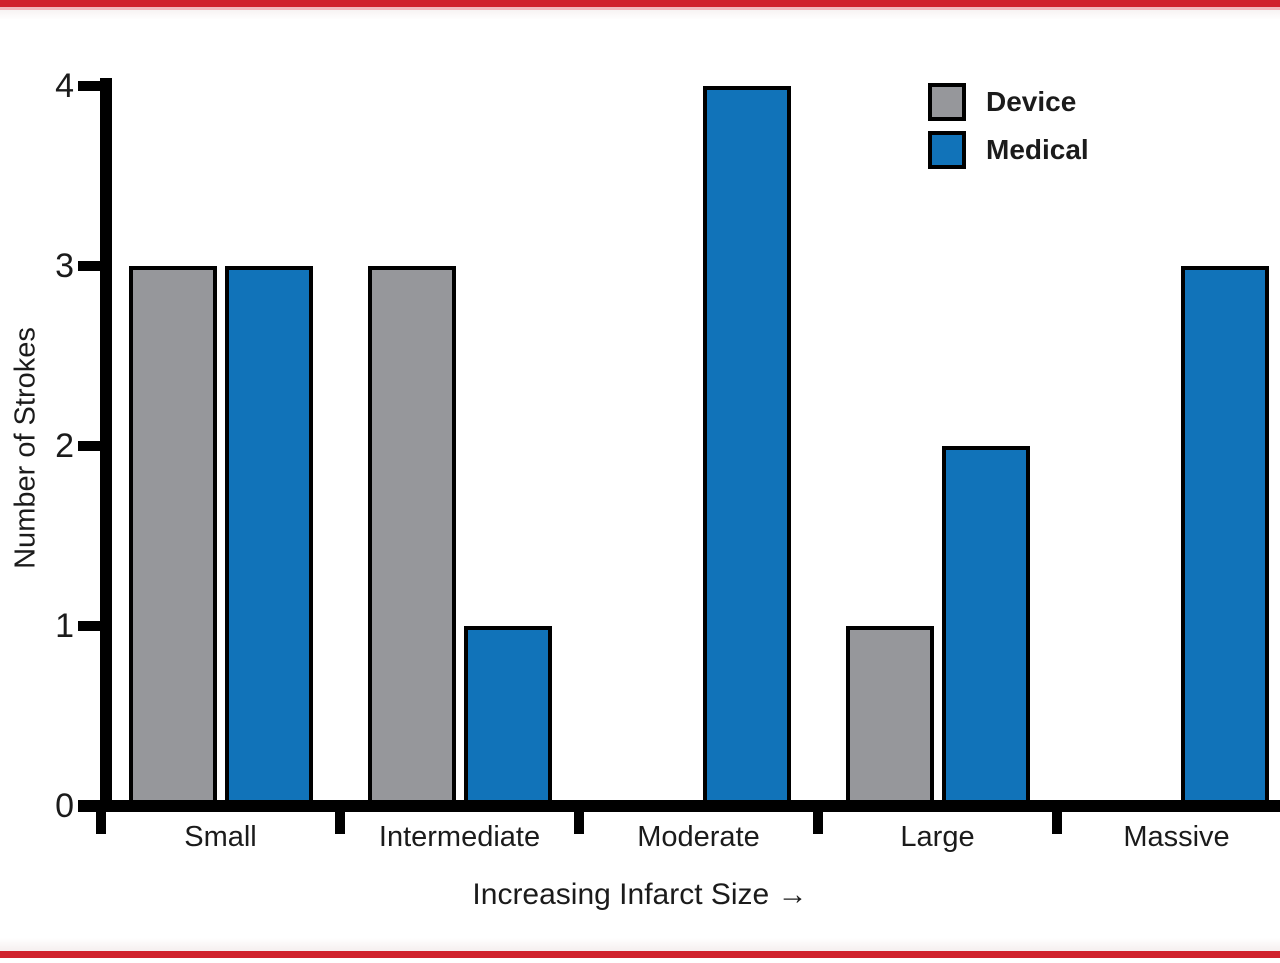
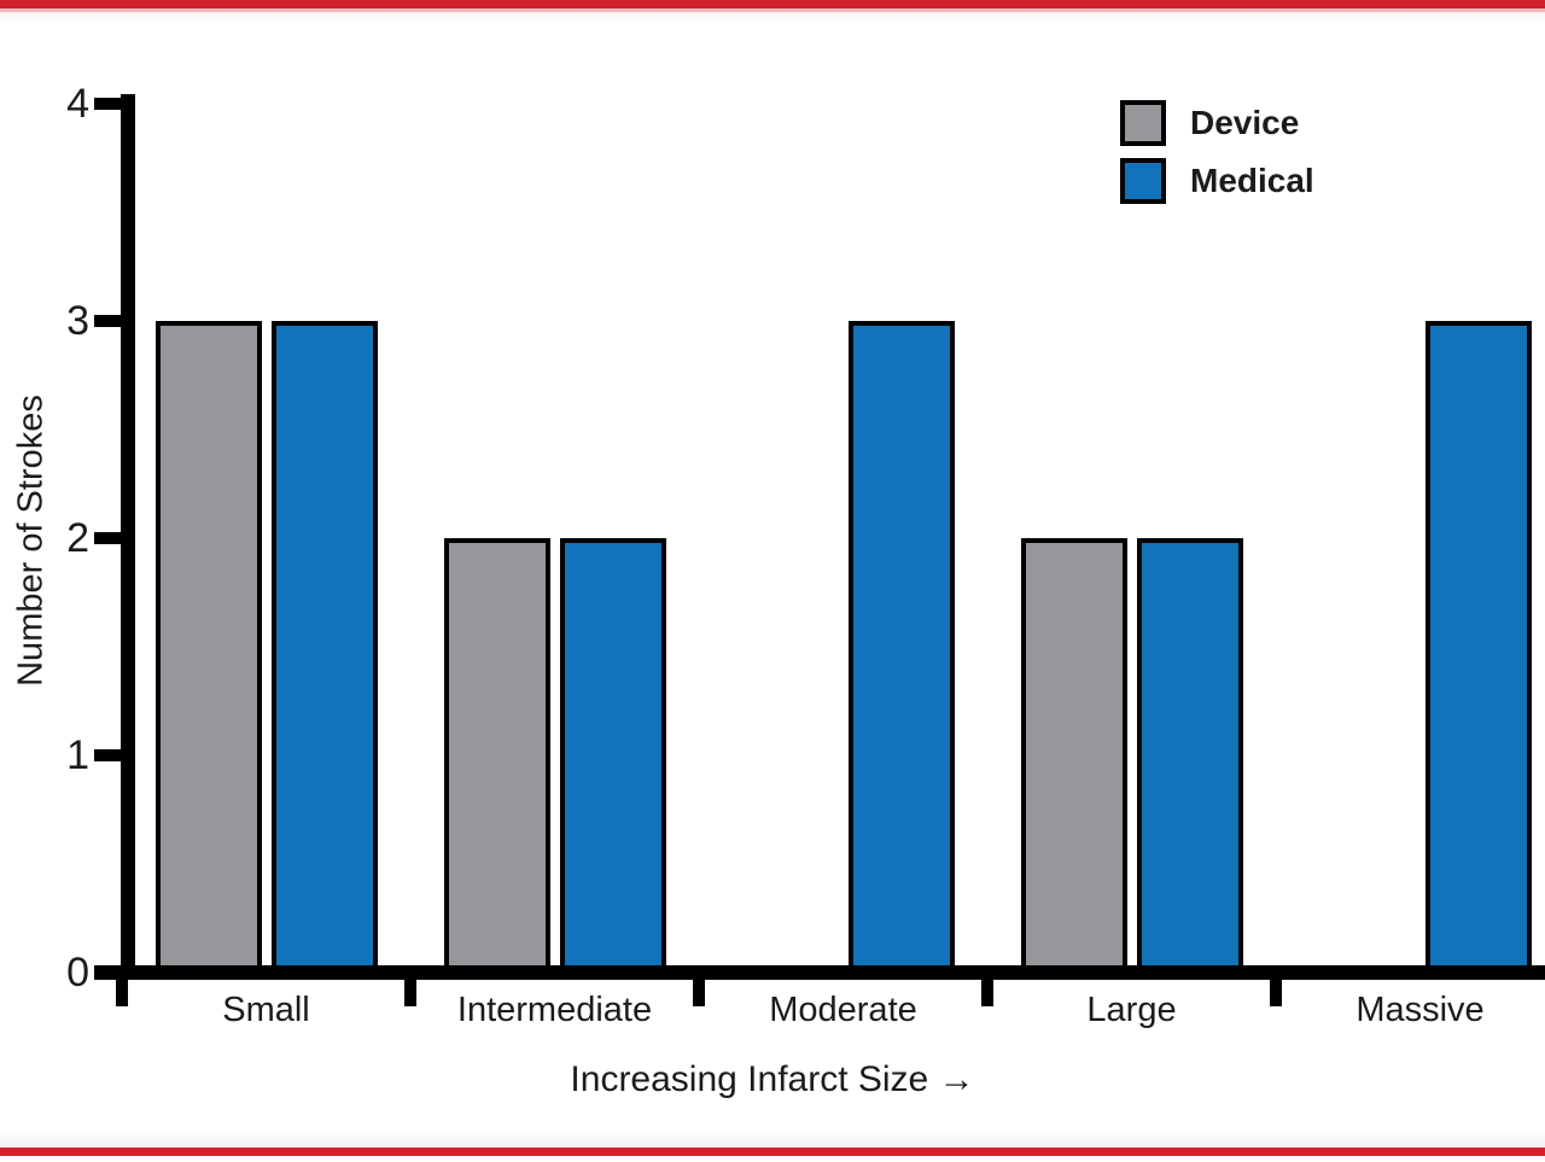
Device/Intermediate: 3 -> 2
Medical/Intermediate: 1 -> 2
Medical/Moderate: 4 -> 3
Device/Large: 1 -> 2
